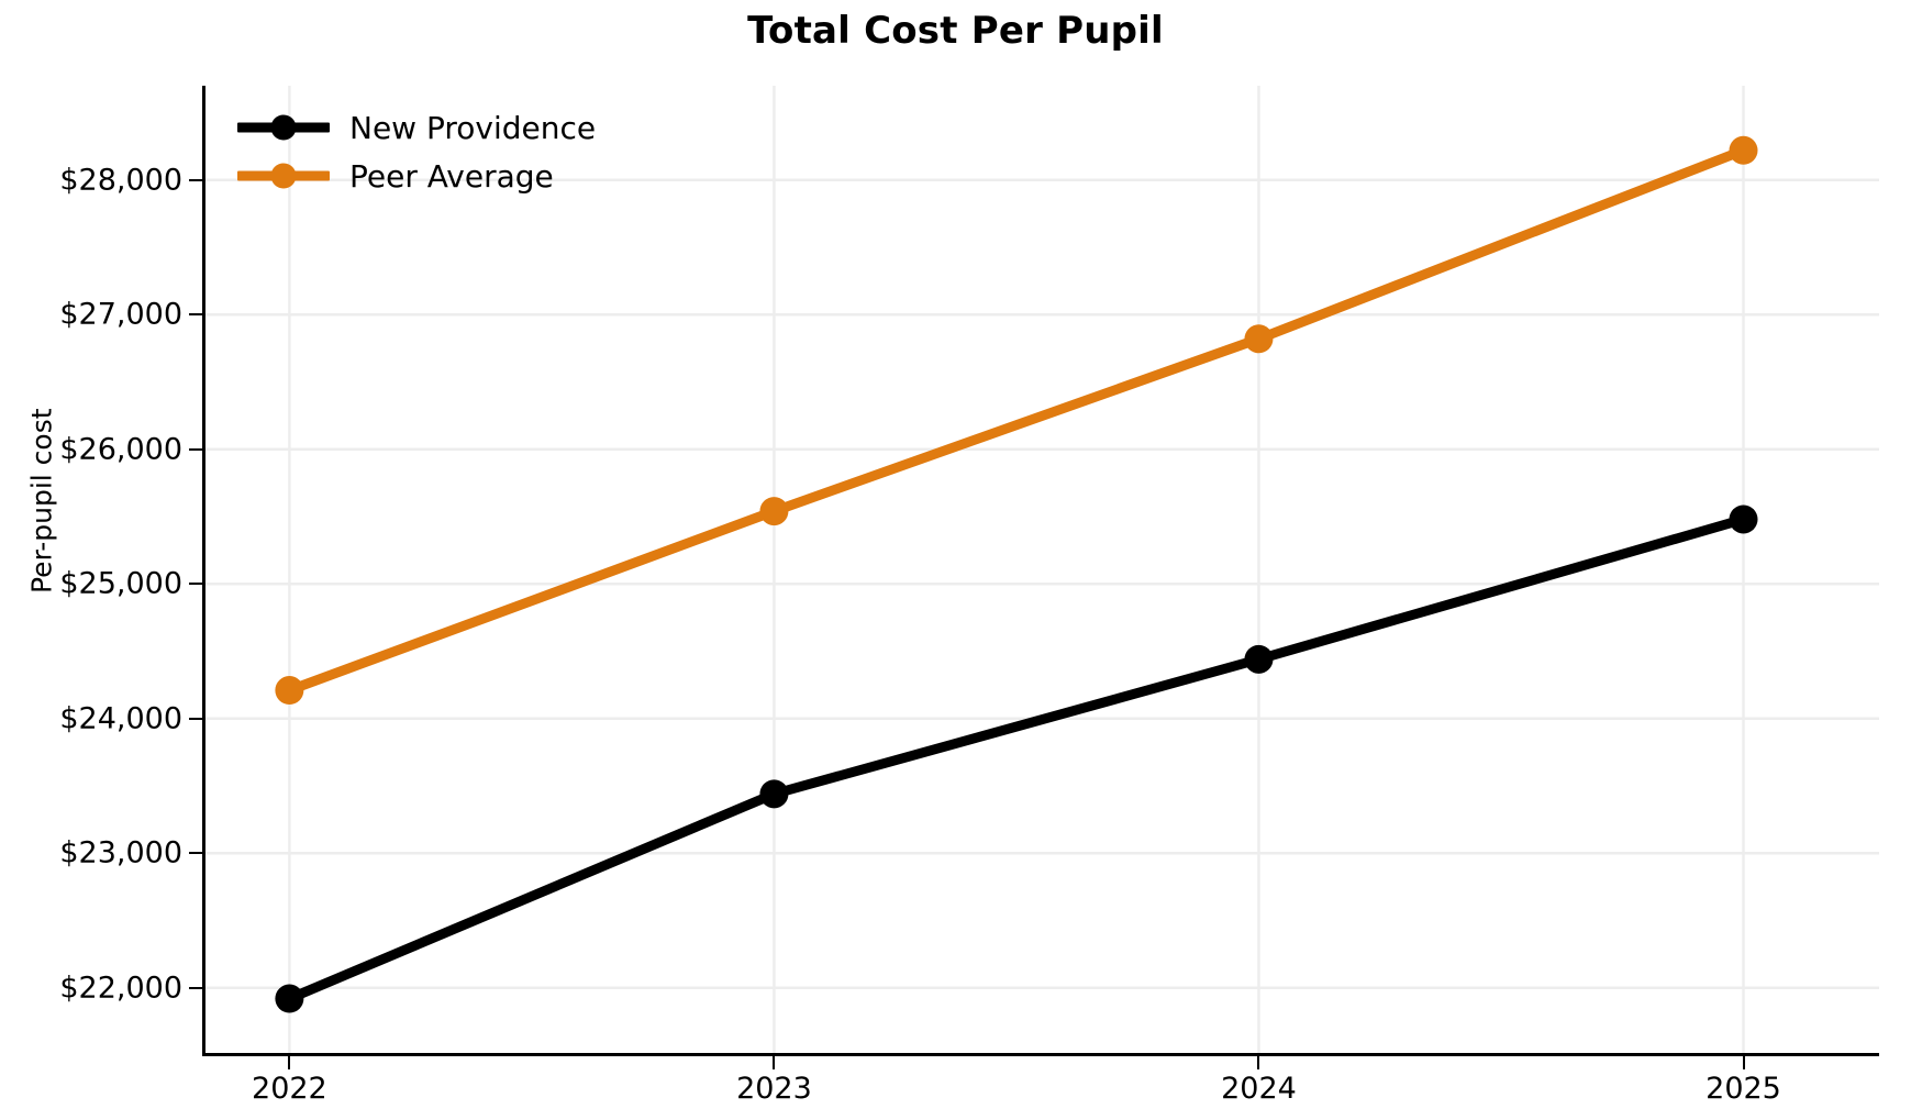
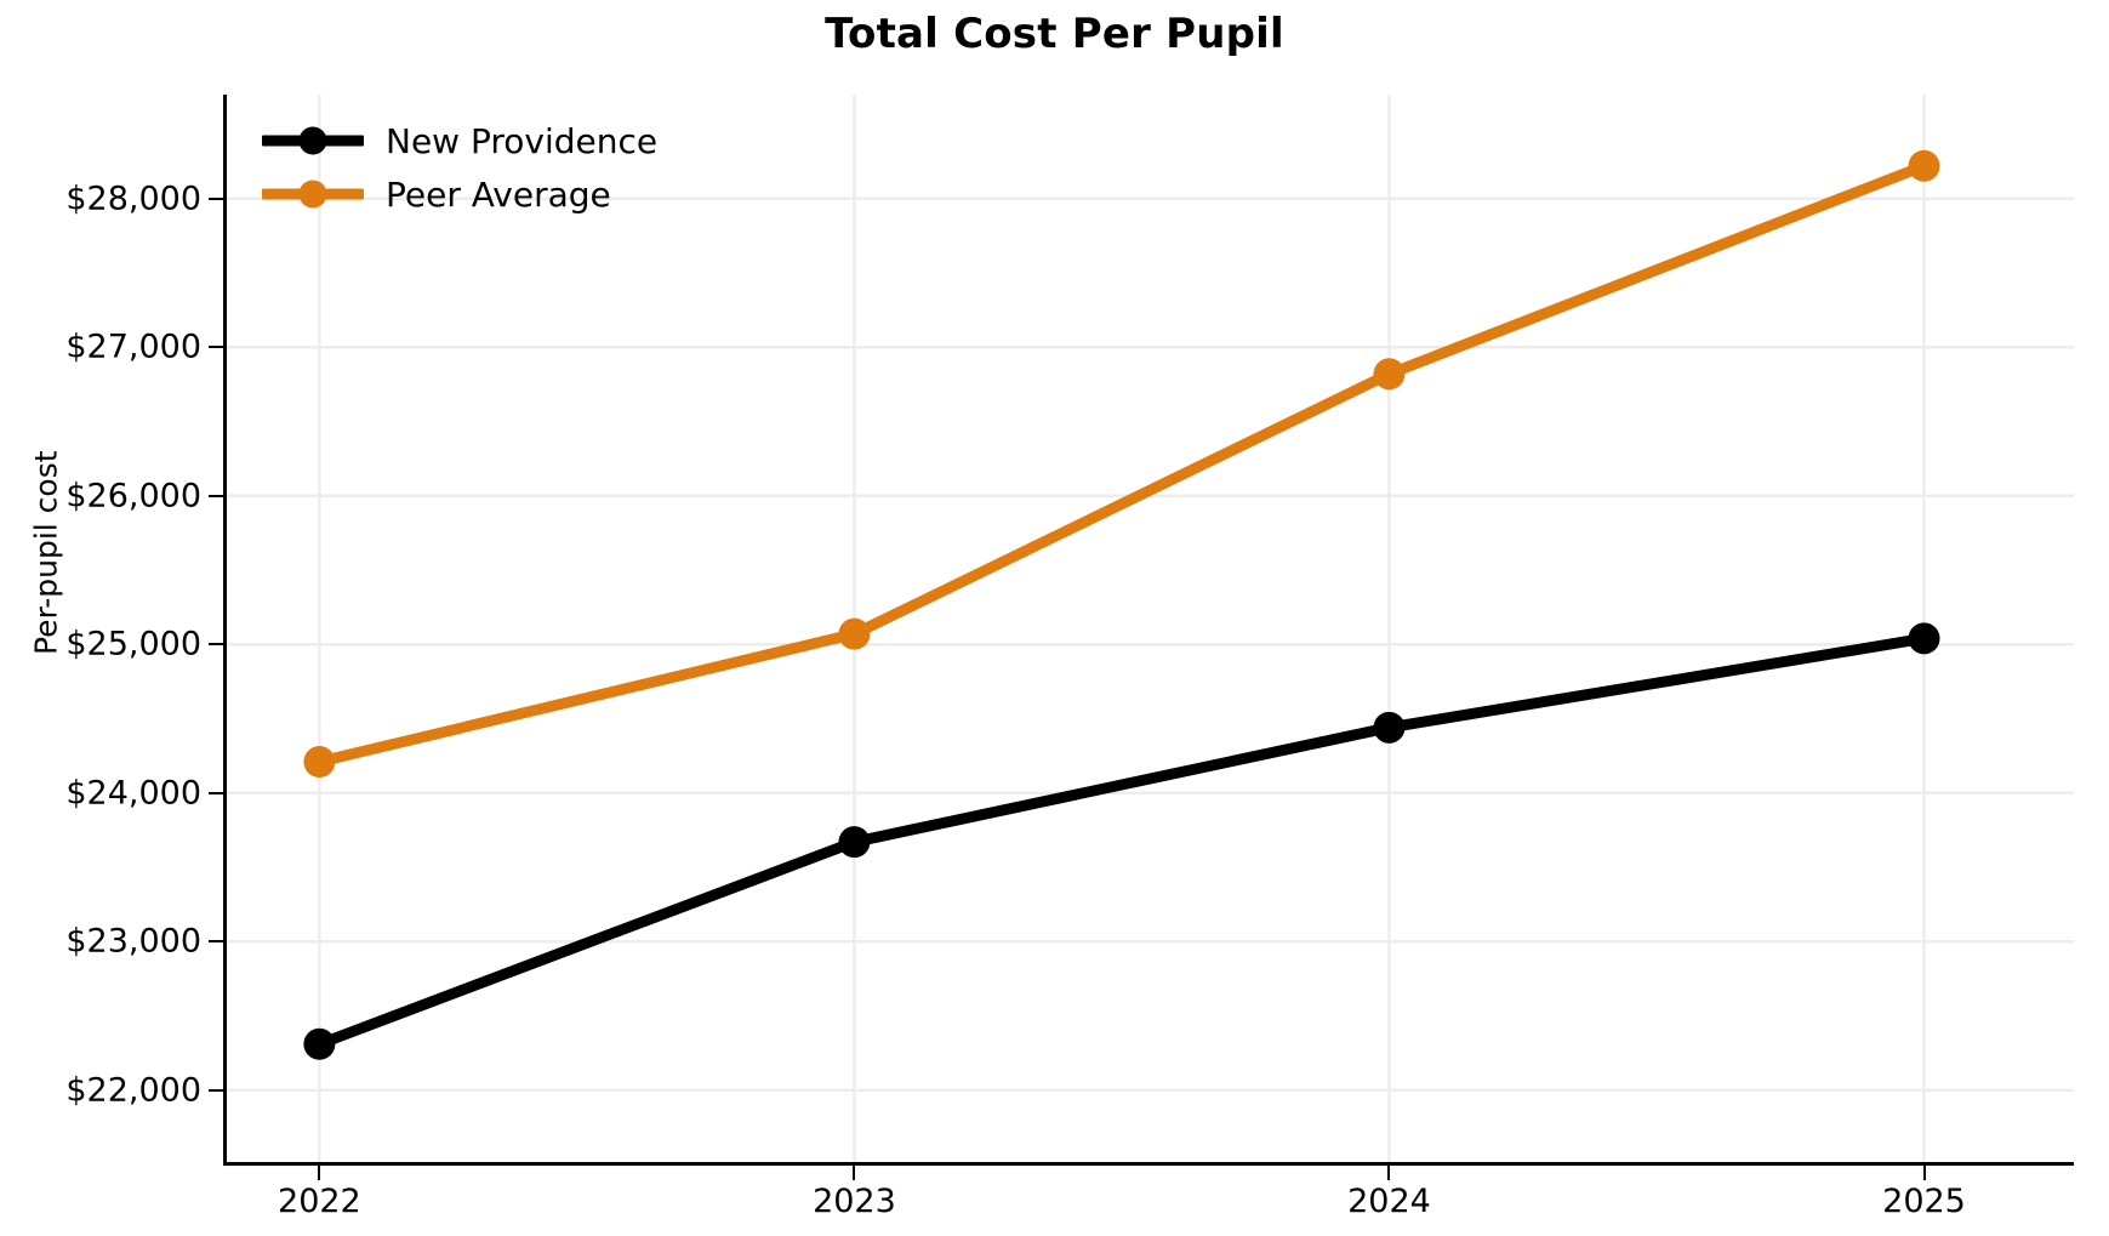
New Providence/2022: $21920 -> $22310
New Providence/2023: $23440 -> $23670
Peer Average/2023: $25540 -> $25070
New Providence/2025: $25480 -> $25040
